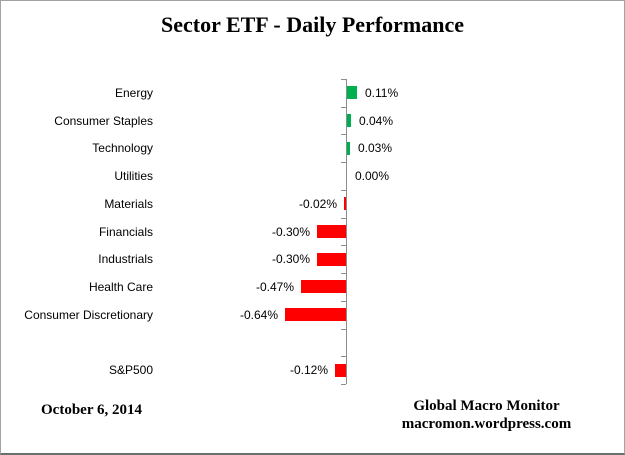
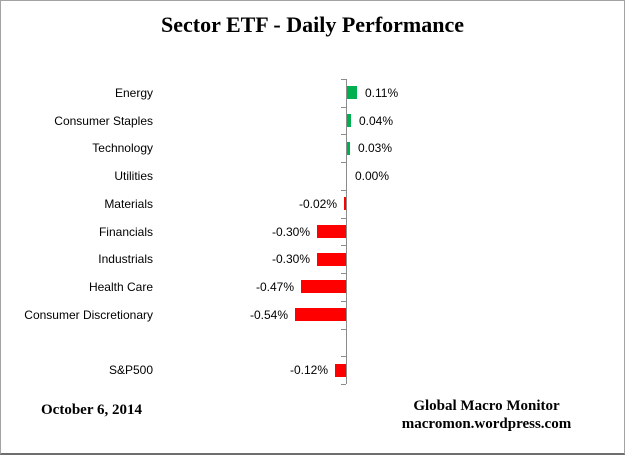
Consumer Discretionary: -0.64% -> -0.54%
